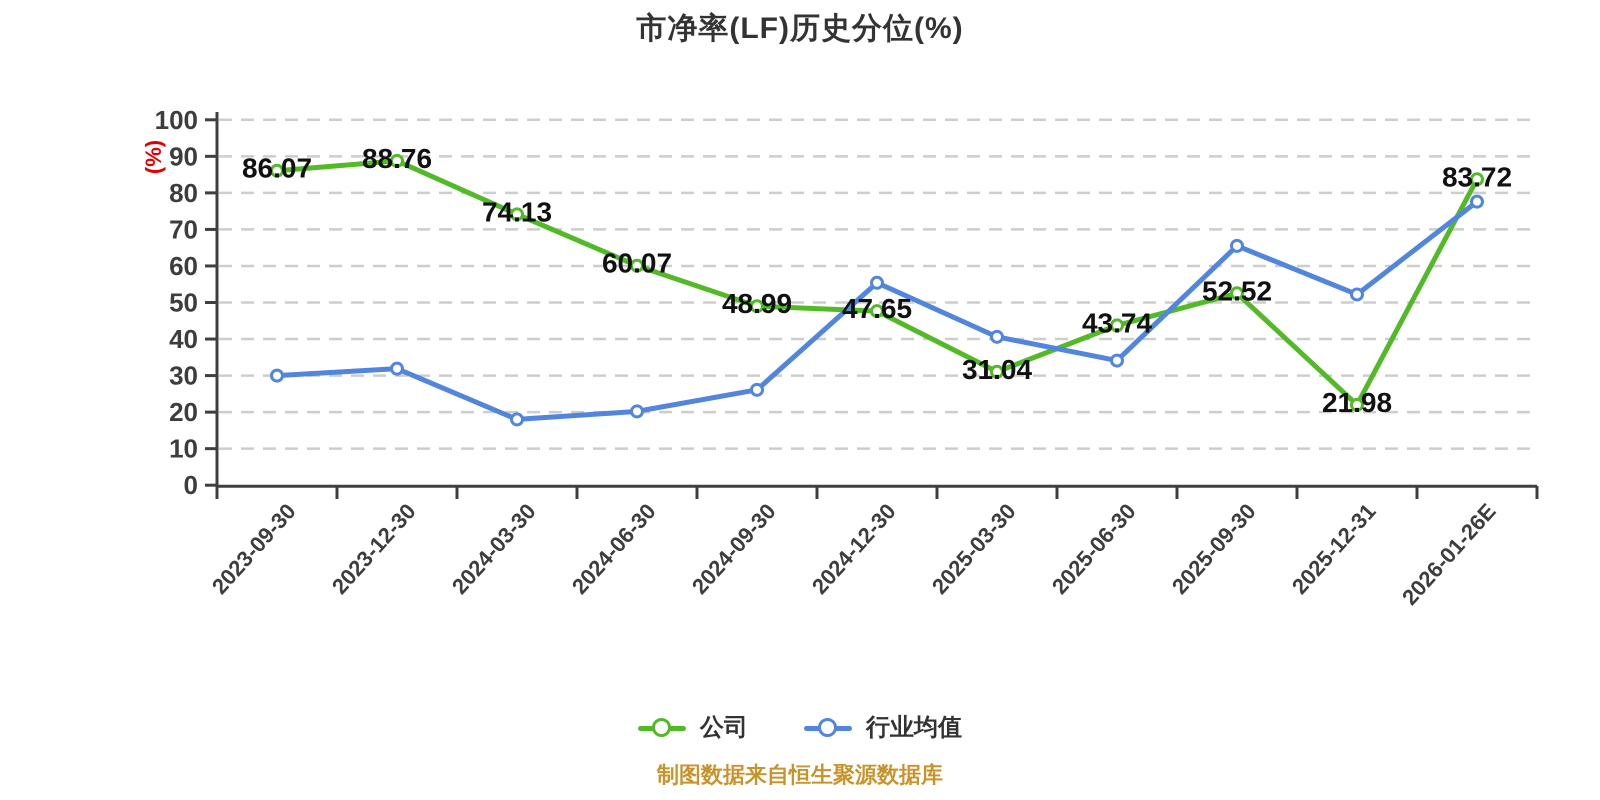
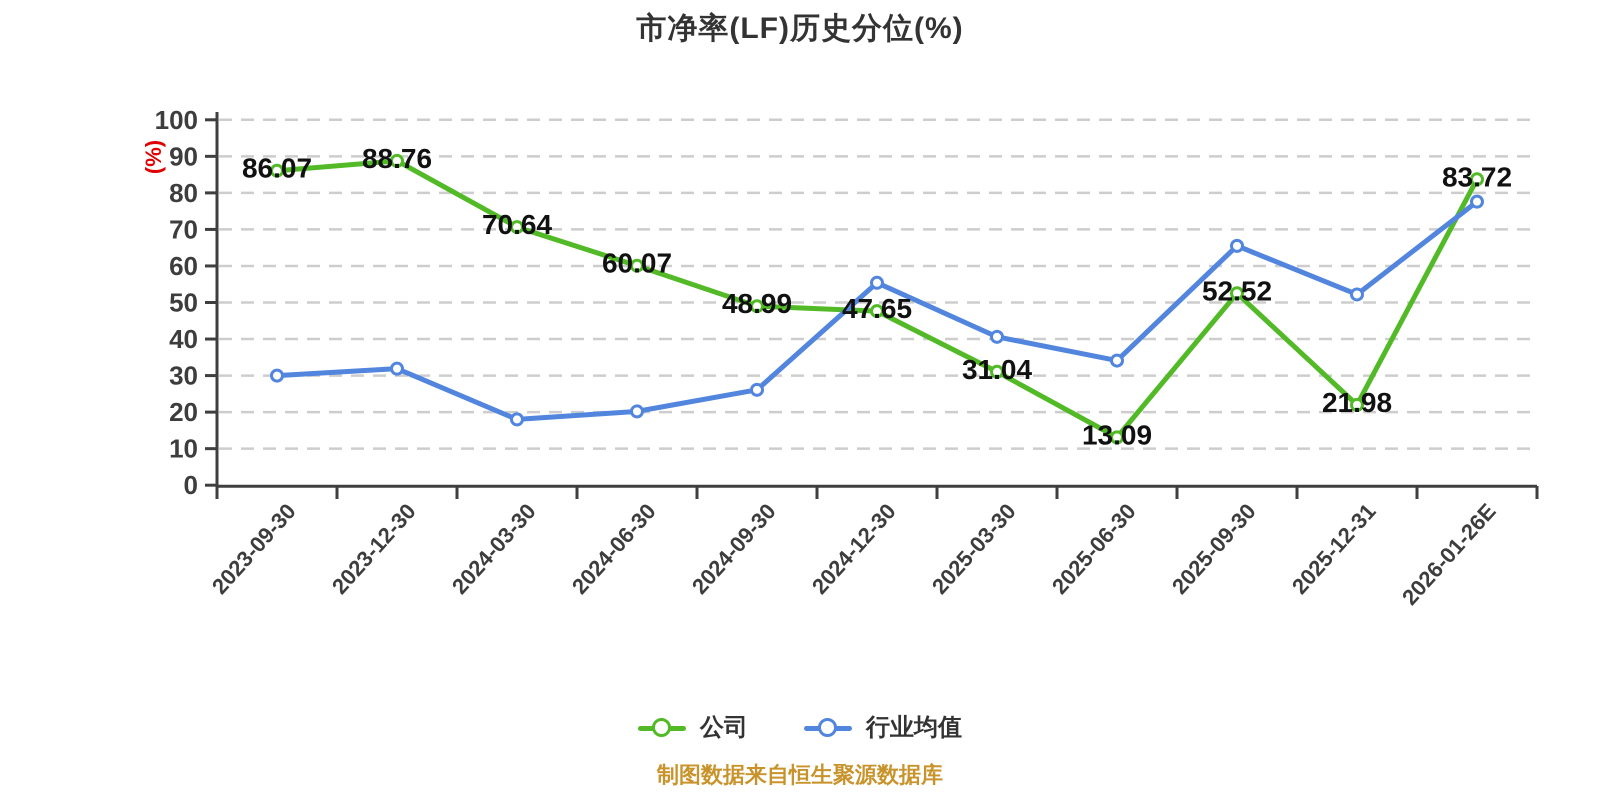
公司/2024-03-30: 74.13 -> 70.64
公司/2025-06-30: 43.74 -> 13.09
